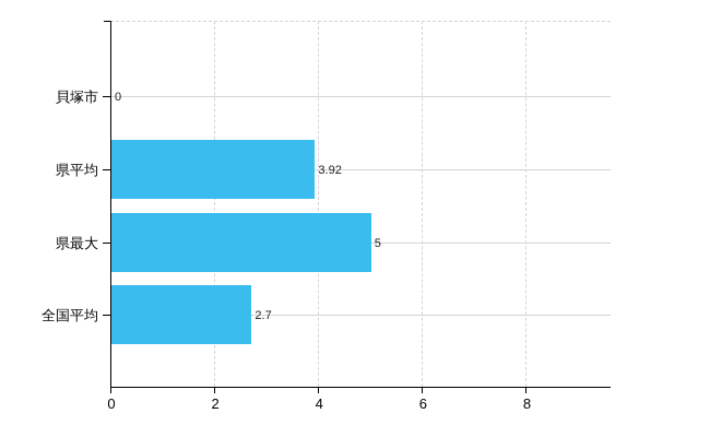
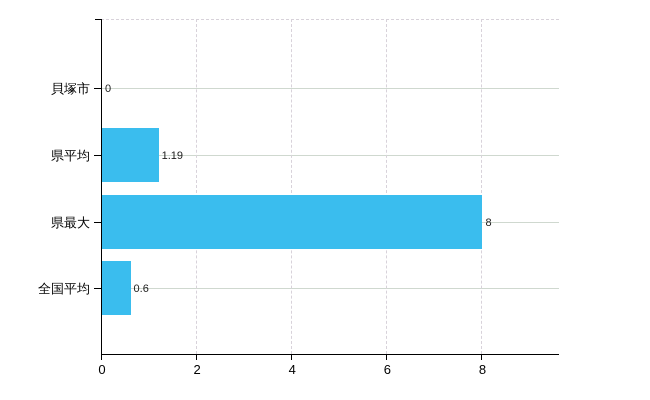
県平均: 3.92 -> 1.19
県最大: 5 -> 8
全国平均: 2.7 -> 0.6
